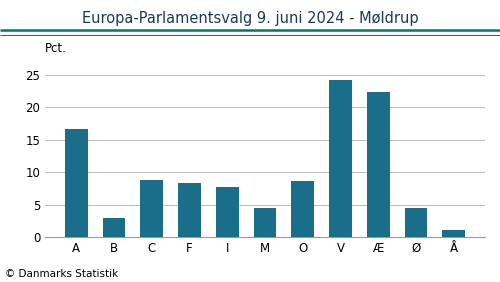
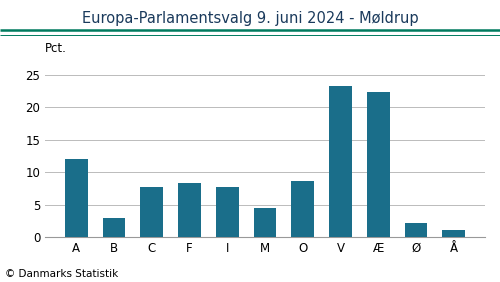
A: 16.6 -> 12.0
C: 8.8 -> 7.7
V: 24.2 -> 23.3
Ø: 4.4 -> 2.1
